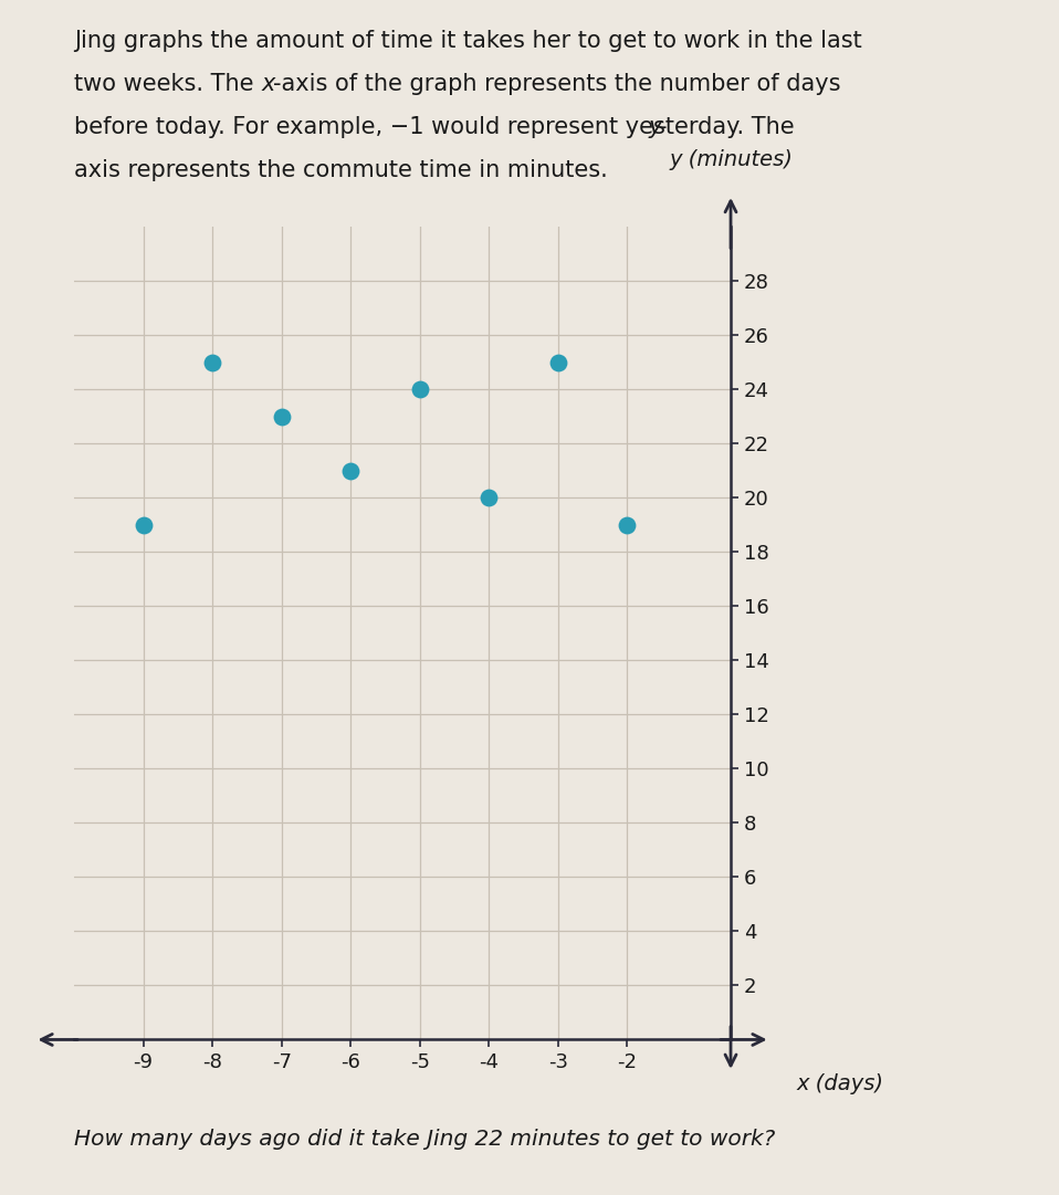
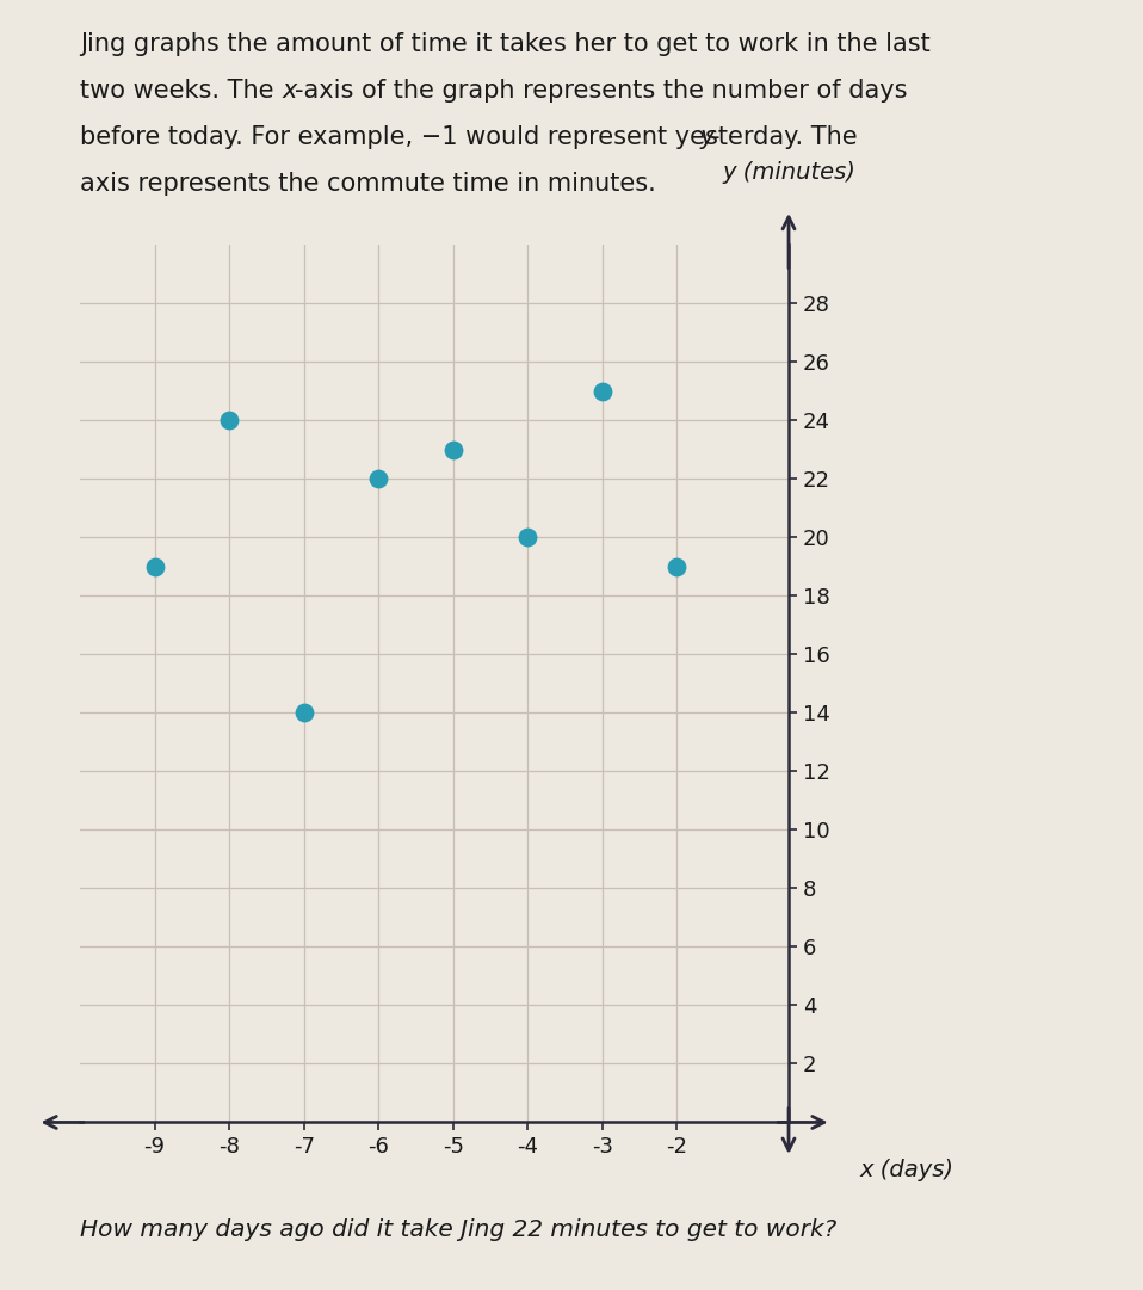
-8: 25 -> 24
-7: 23 -> 14
-6: 21 -> 22
-5: 24 -> 23
